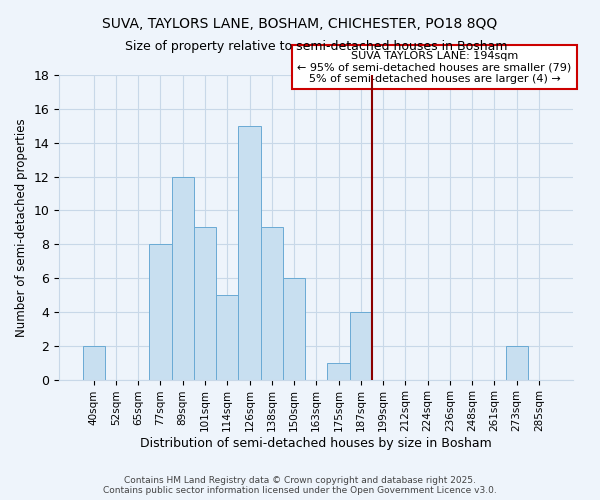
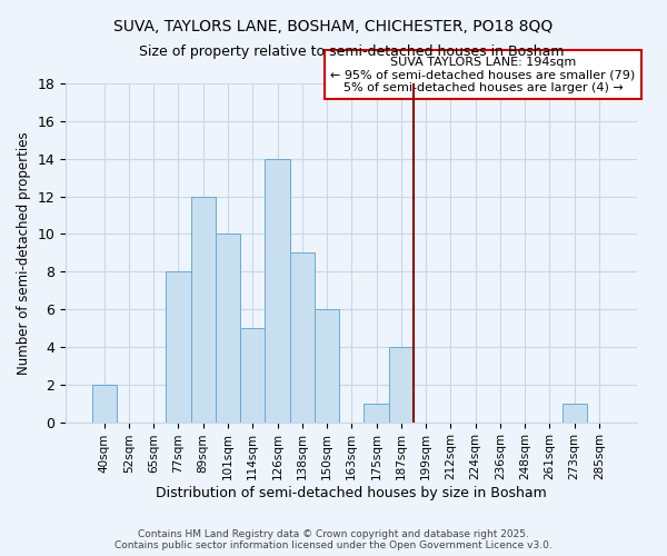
101sqm: 9 -> 10
126sqm: 15 -> 14
273sqm: 2 -> 1
